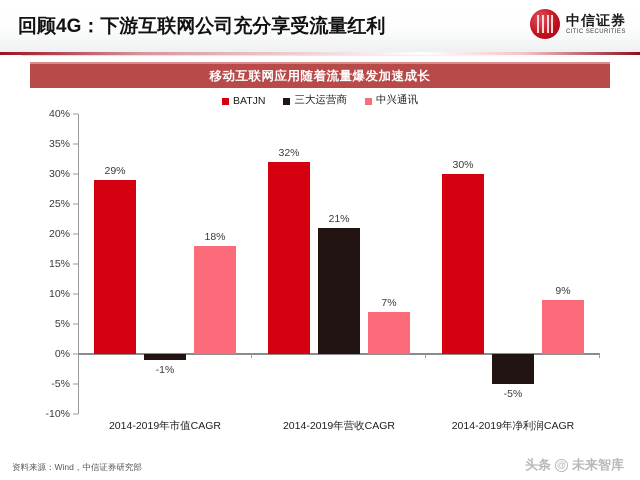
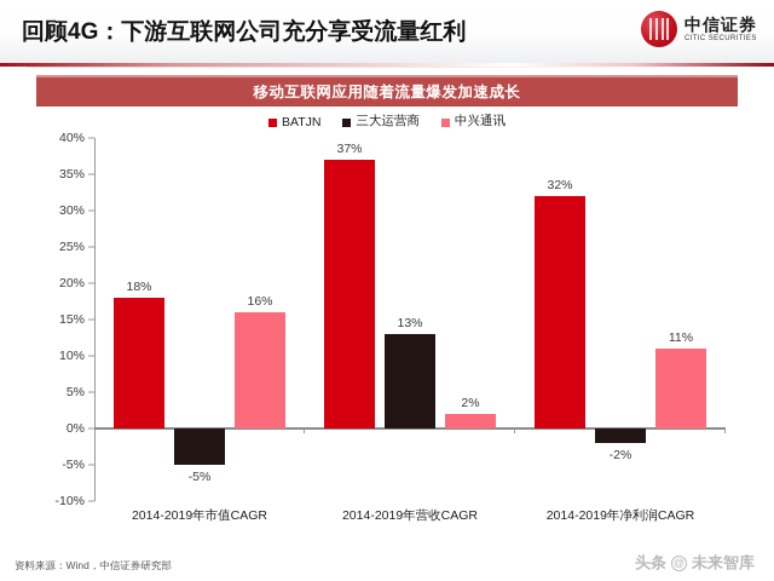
BATJN/2014-2019年市值CAGR: 29% -> 18%
三大运营商/2014-2019年市值CAGR: -1% -> -5%
中兴通讯/2014-2019年市值CAGR: 18% -> 16%
BATJN/2014-2019年营收CAGR: 32% -> 37%
三大运营商/2014-2019年营收CAGR: 21% -> 13%
中兴通讯/2014-2019年营收CAGR: 7% -> 2%
BATJN/2014-2019年净利润CAGR: 30% -> 32%
三大运营商/2014-2019年净利润CAGR: -5% -> -2%
中兴通讯/2014-2019年净利润CAGR: 9% -> 11%
